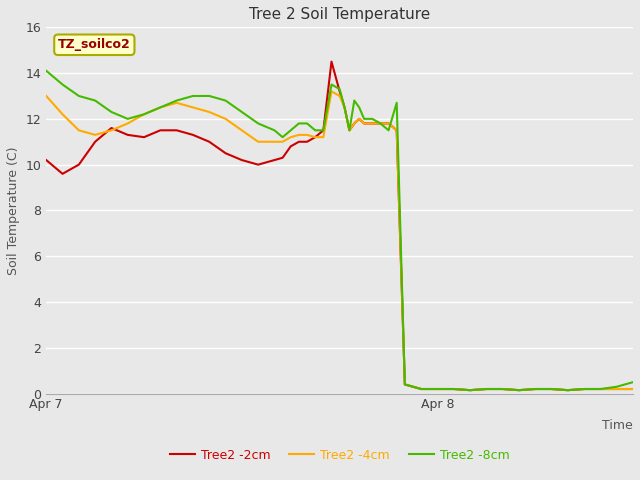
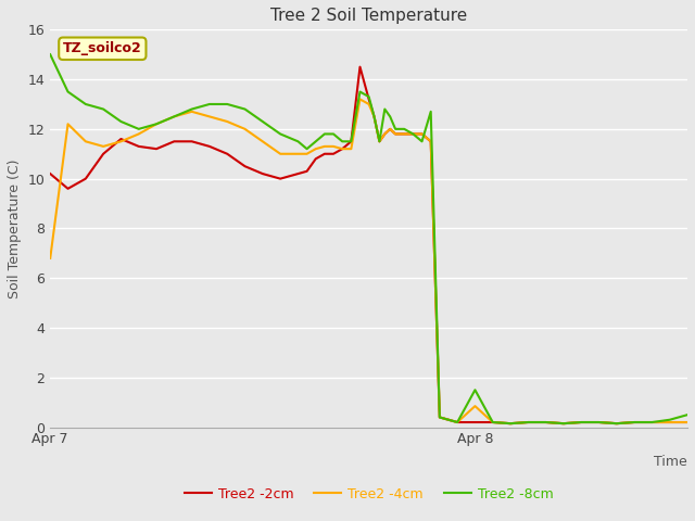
Tree2 -4cm/Apr 7: 13.00 -> 6.80
Tree2 -8cm/Apr 7: 14.10 -> 15.00
Tree2 -4cm/Apr 8: 0.20 -> 0.85
Tree2 -8cm/Apr 8: 0.20 -> 1.50
